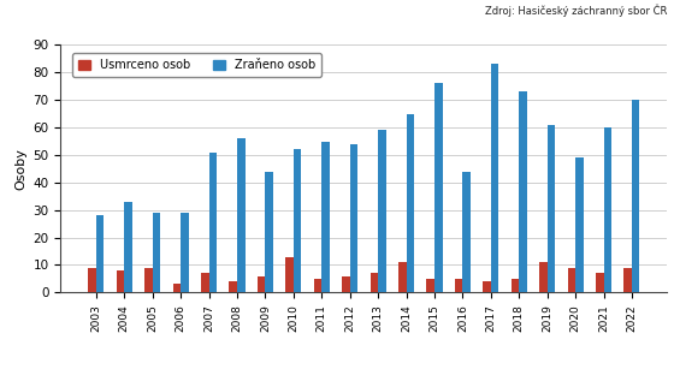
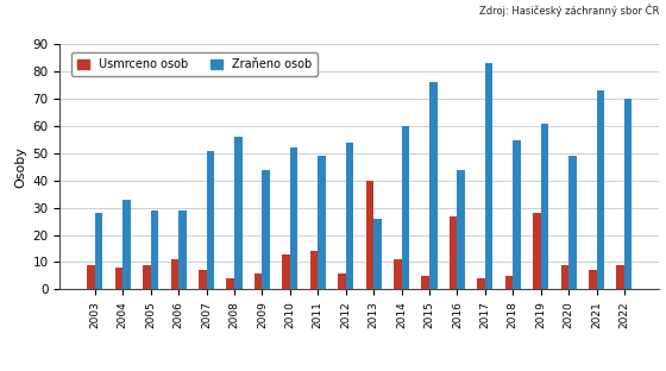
Usmrceno osob/2006: 3 -> 11
Usmrceno osob/2011: 5 -> 14
Zraňeno osob/2011: 55 -> 49
Usmrceno osob/2013: 7 -> 40
Zraňeno osob/2013: 59 -> 26
Zraňeno osob/2014: 65 -> 60
Usmrceno osob/2016: 5 -> 27
Zraňeno osob/2018: 73 -> 55
Usmrceno osob/2019: 11 -> 28
Zraňeno osob/2021: 60 -> 73
